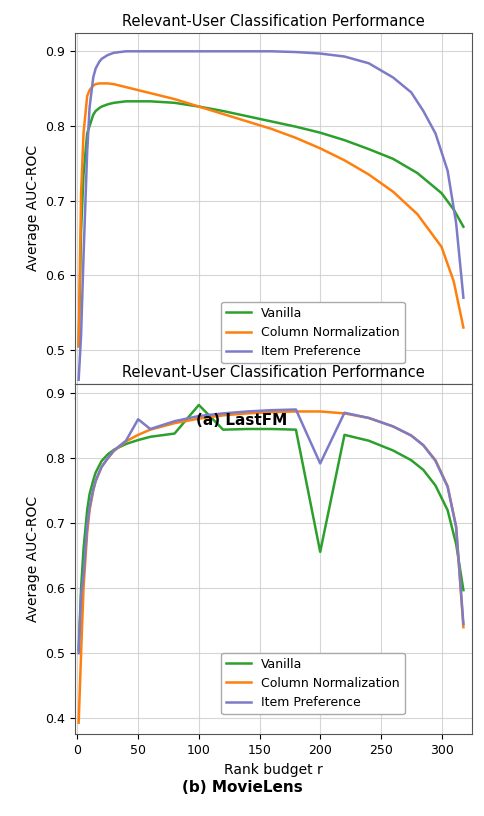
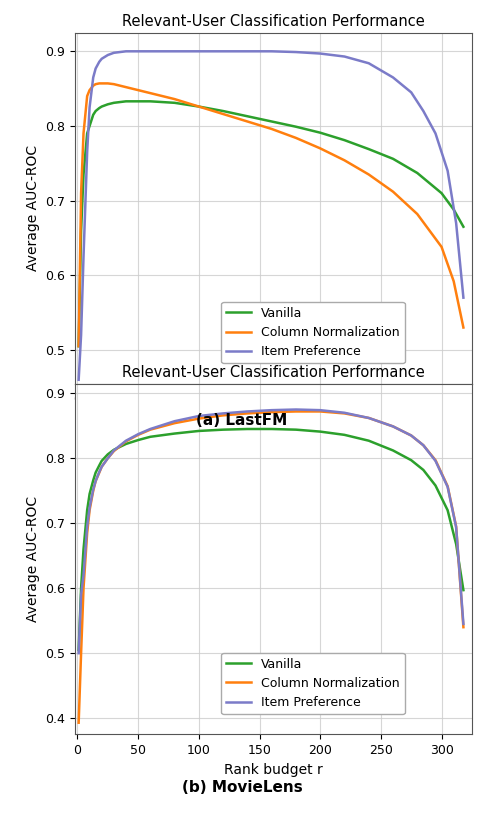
Item Preference/50: 0.860 -> 0.837
Vanilla/100: 0.882 -> 0.842
Vanilla/200: 0.656 -> 0.841
Item Preference/200: 0.792 -> 0.874
